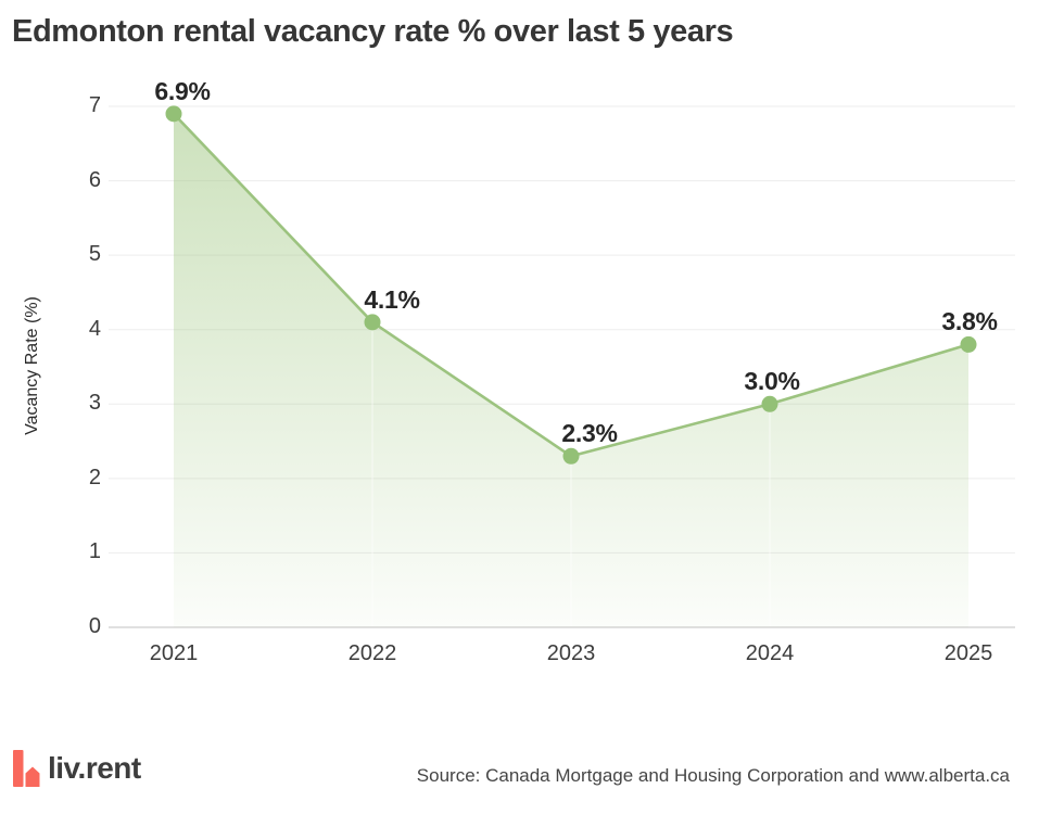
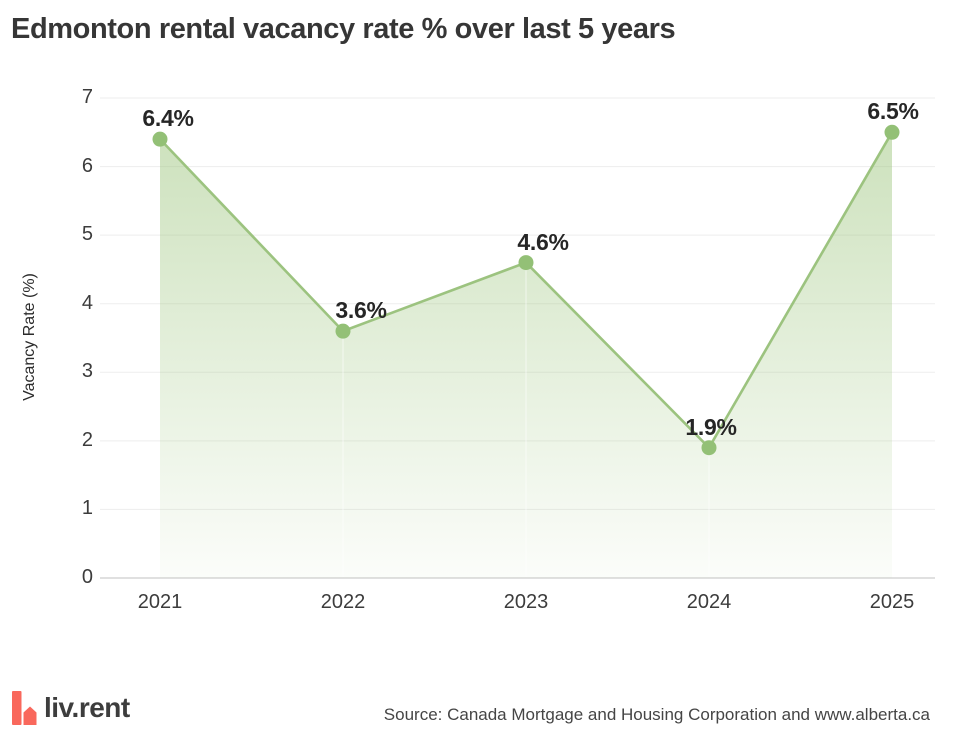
2021: 6.9% -> 6.4%
2022: 4.1% -> 3.6%
2023: 2.3% -> 4.6%
2024: 3.0% -> 1.9%
2025: 3.8% -> 6.5%
